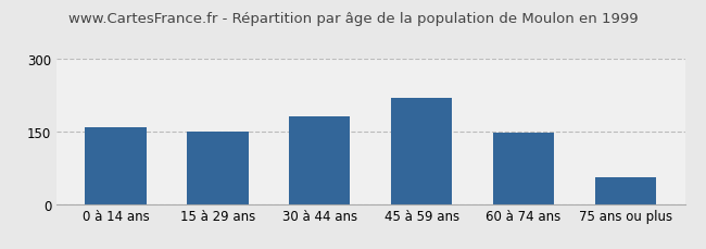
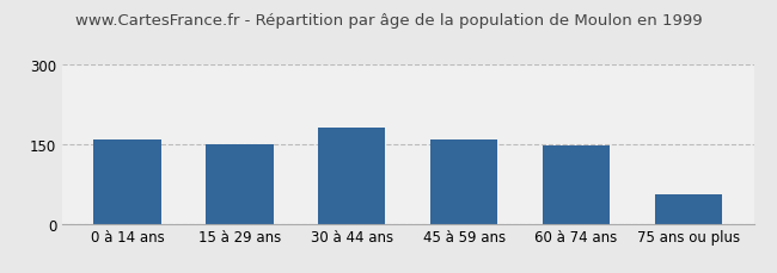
45 à 59 ans: 220 -> 158
